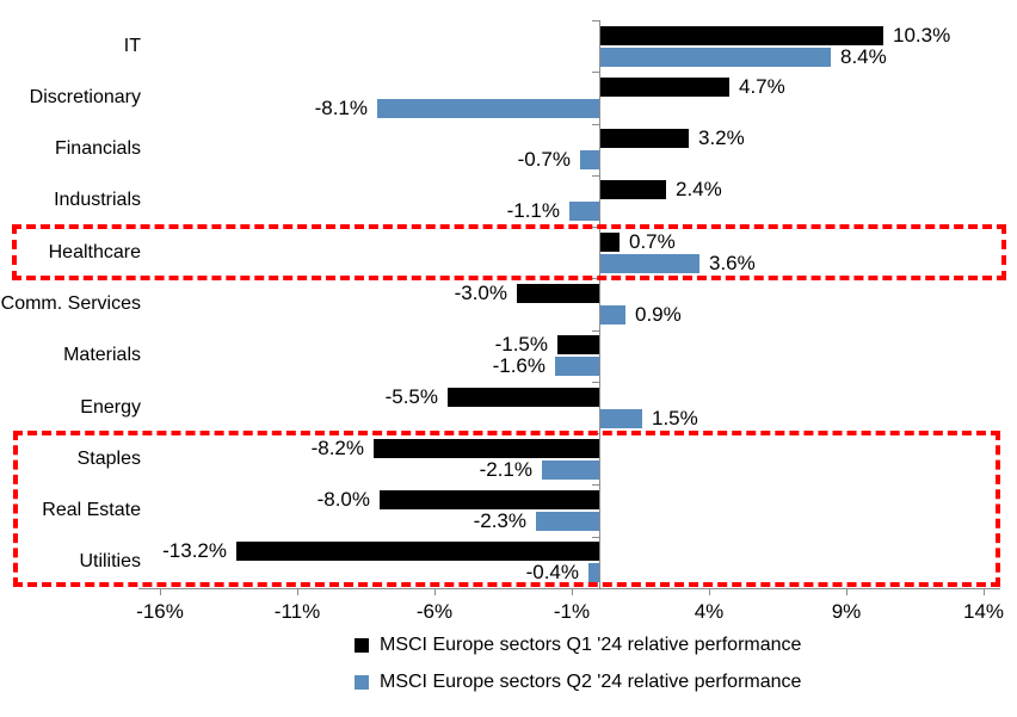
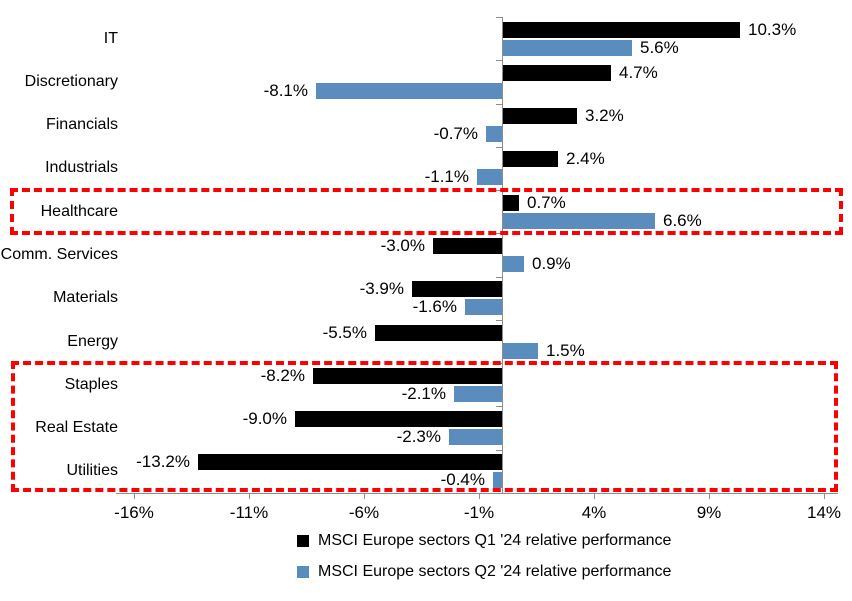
MSCI Europe sectors Q2 '24 relative performance/IT: 8.4% -> 5.6%
MSCI Europe sectors Q2 '24 relative performance/Healthcare: 3.6% -> 6.6%
MSCI Europe sectors Q1 '24 relative performance/Materials: -1.5% -> -3.9%
MSCI Europe sectors Q1 '24 relative performance/Real Estate: -8.0% -> -9.0%
